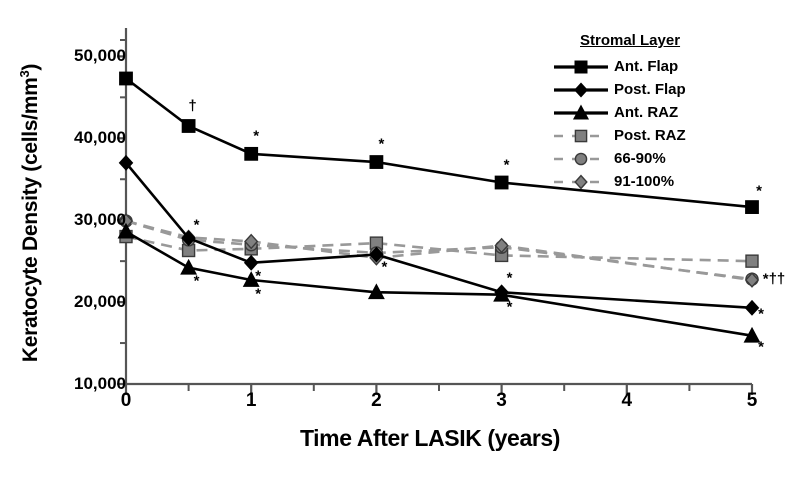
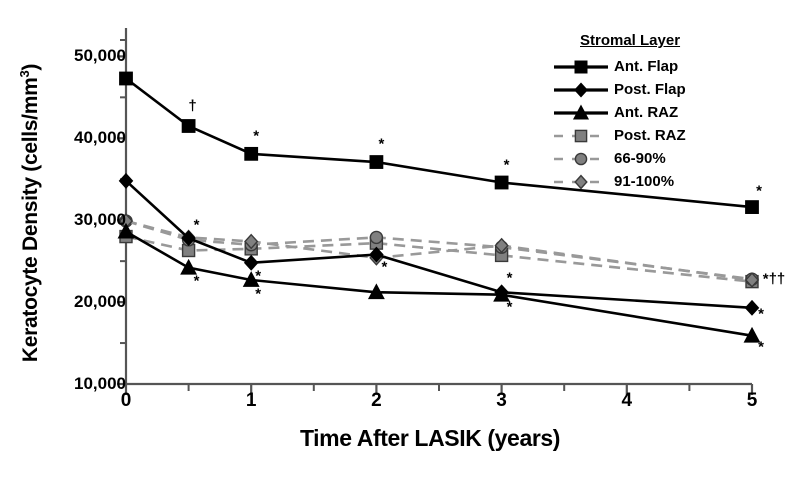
Post. Flap/0: 37000 -> 35000
66-90%/2: 26000 -> 28000
Post. RAZ/5: 25000 -> 22000
